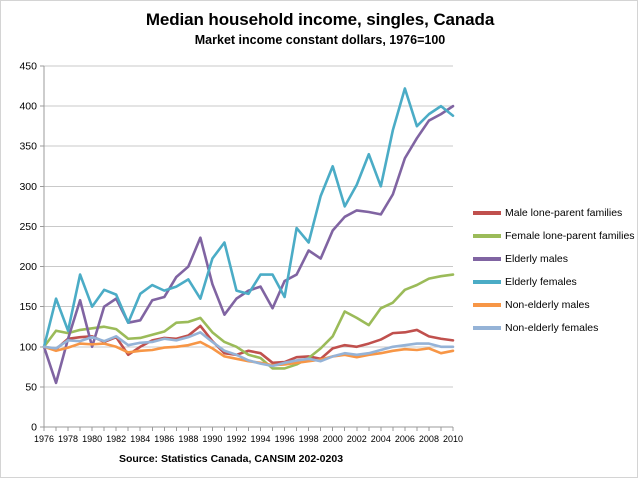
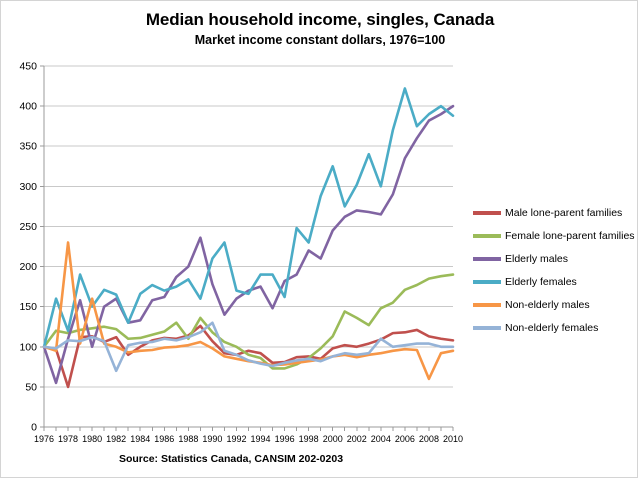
Male lone-parent families/1978: 110 -> 50
Non-elderly males/1978: 100 -> 230
Non-elderly males/1980: 100 -> 160
Non-elderly females/1982: 110 -> 70
Female lone-parent families/1988: 130 -> 110
Non-elderly females/1990: 110 -> 130
Non-elderly females/2004: 100 -> 110
Non-elderly males/2008: 100 -> 60
